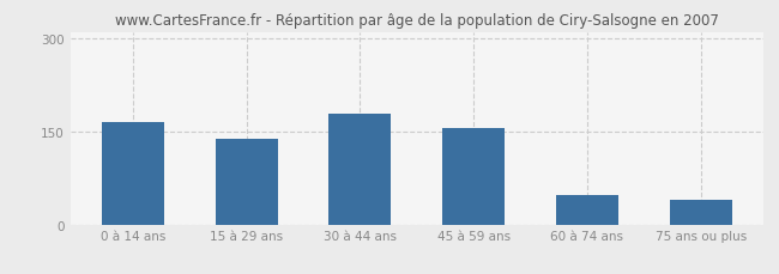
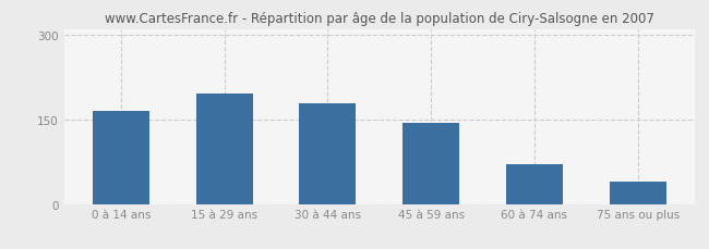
15 à 29 ans: 138 -> 196
45 à 59 ans: 155 -> 144
60 à 74 ans: 48 -> 70
